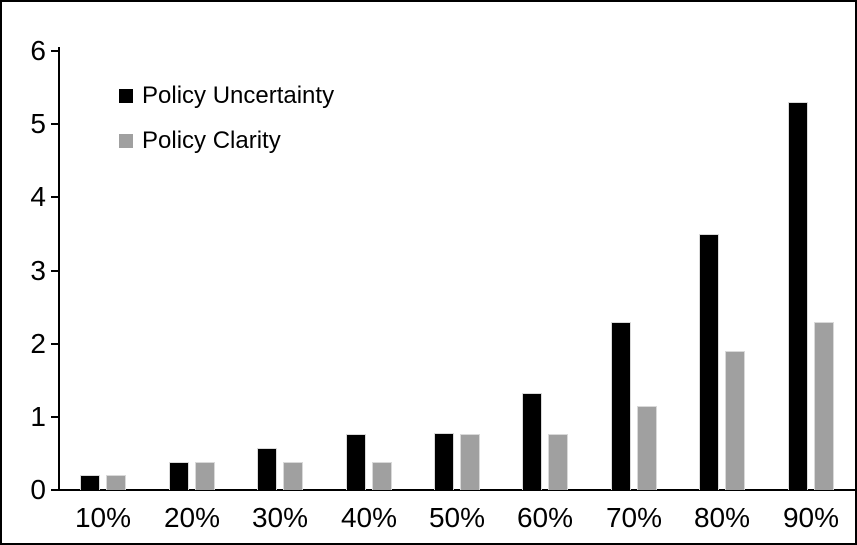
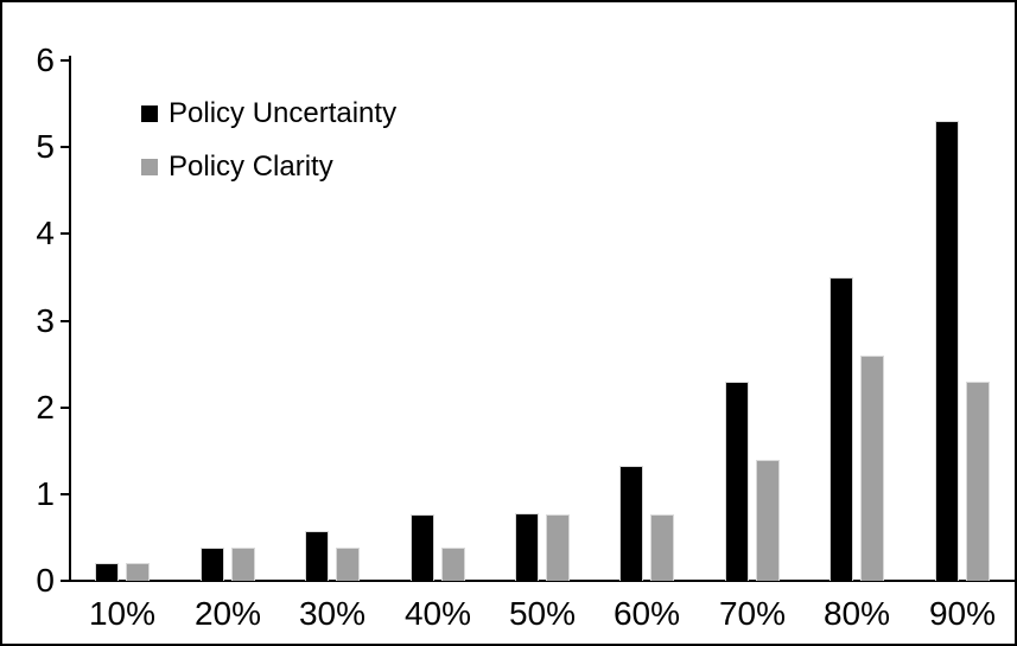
Policy Clarity/70%: 1.1 -> 1.4
Policy Clarity/80%: 1.9 -> 2.6
